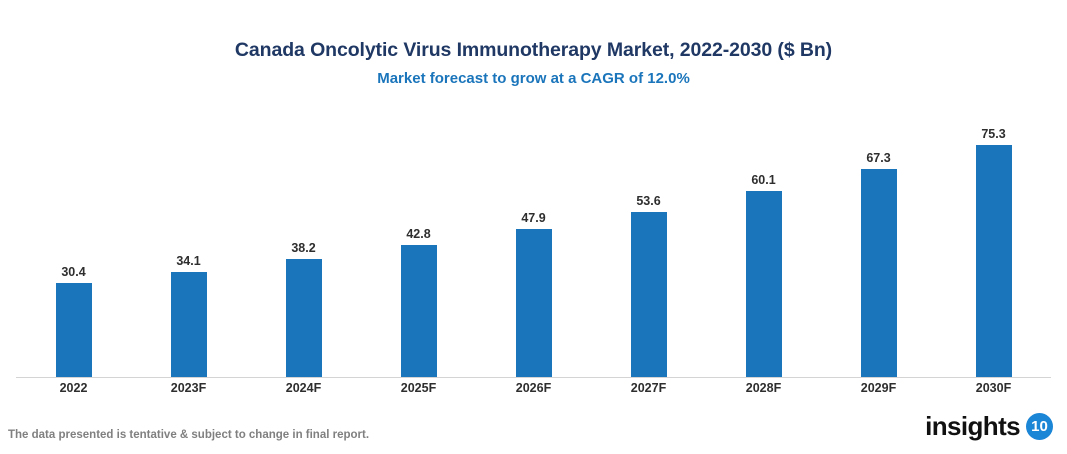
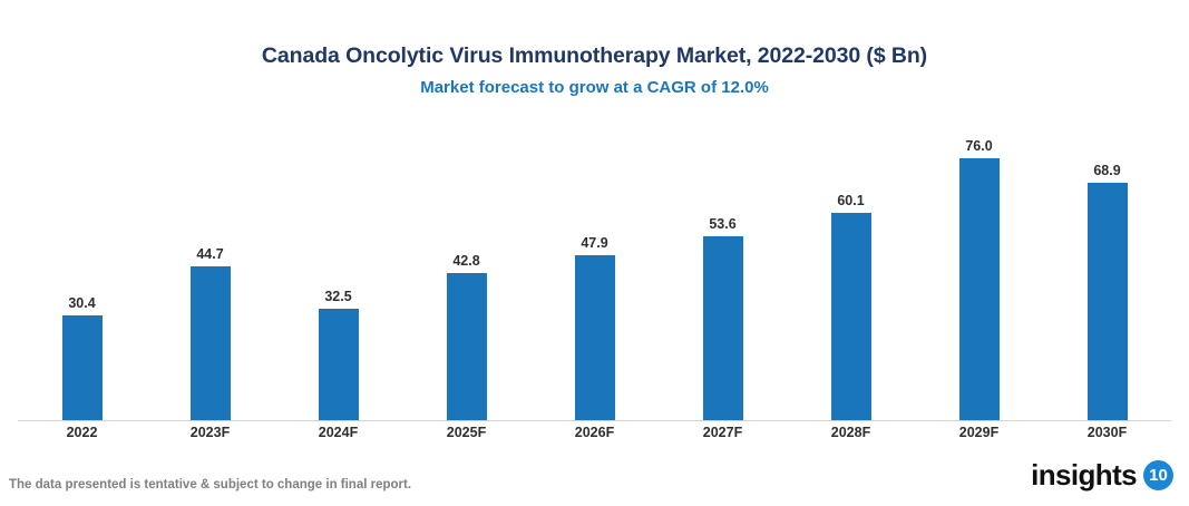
2023F: 34.1 -> 44.7
2024F: 38.2 -> 32.5
2029F: 67.3 -> 76.0
2030F: 75.3 -> 68.9
